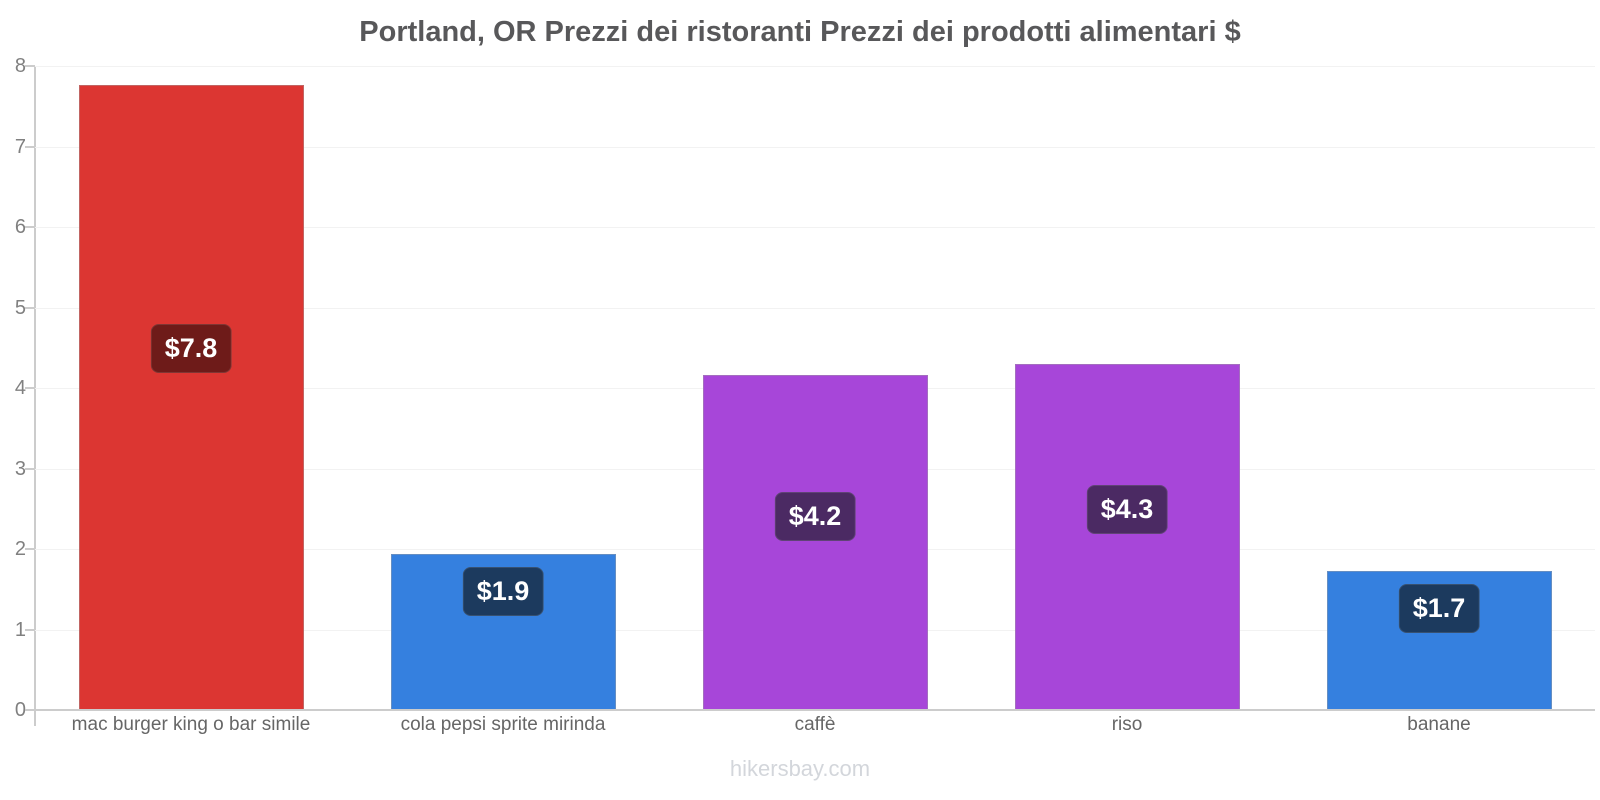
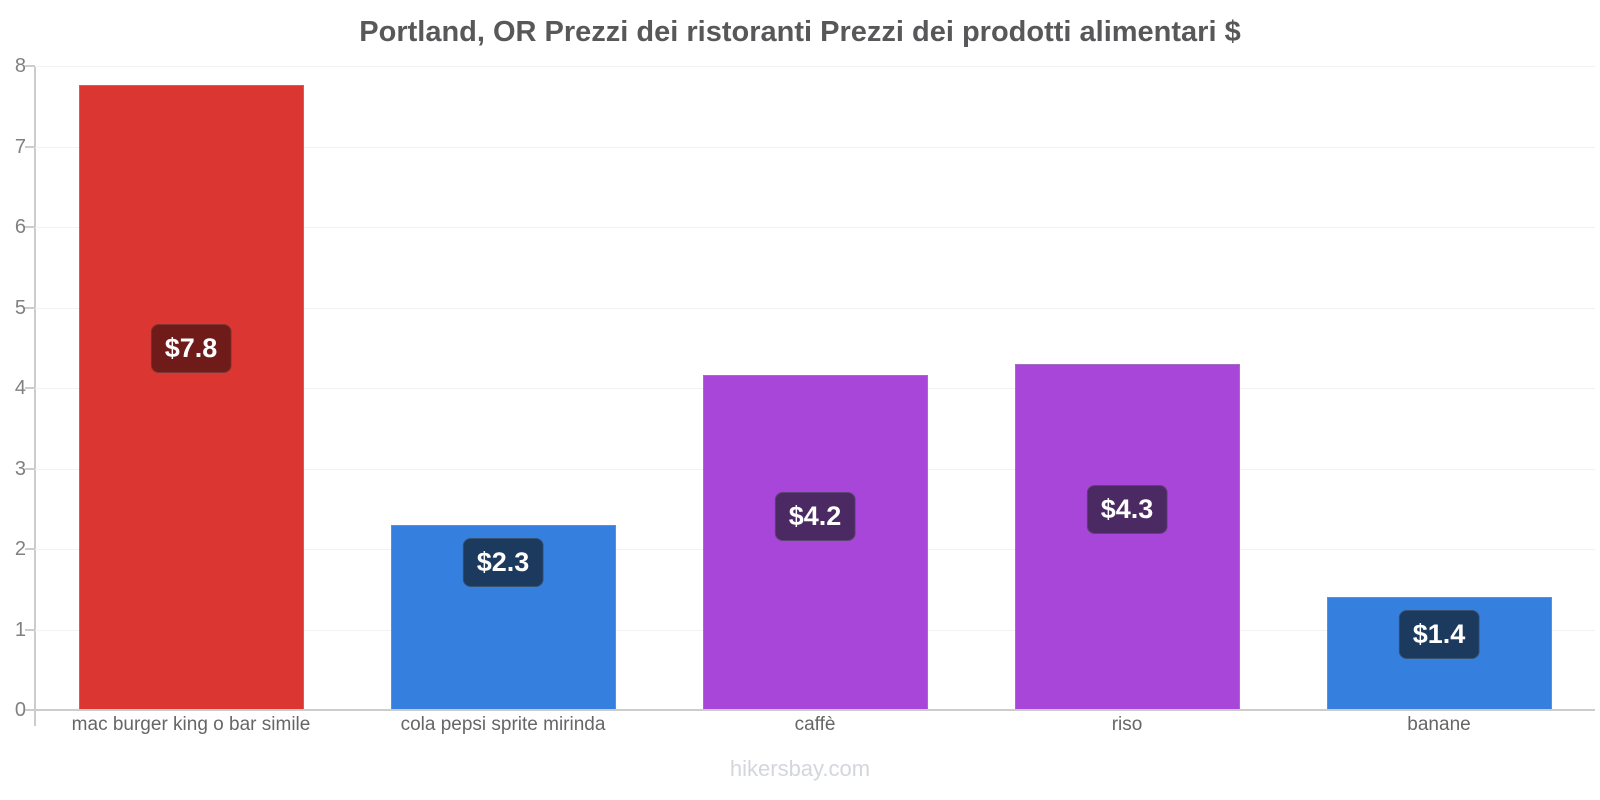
cola pepsi sprite mirinda: $1.9 -> $2.3
banane: $1.7 -> $1.4
